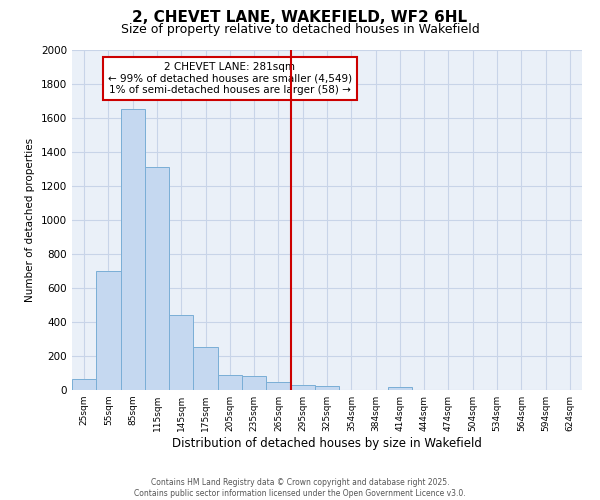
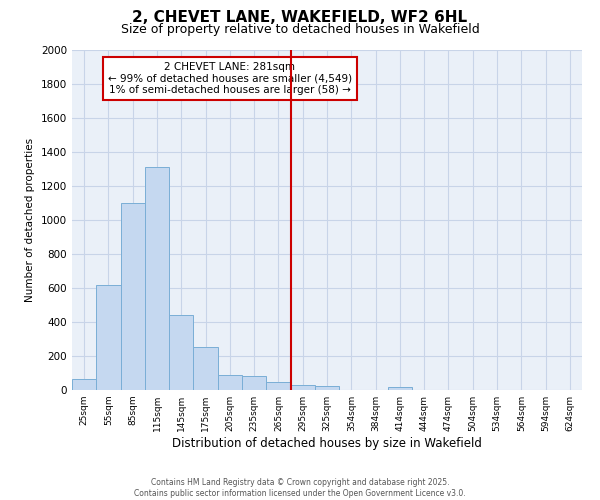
55sqm: 700 -> 620
85sqm: 1660 -> 1100
